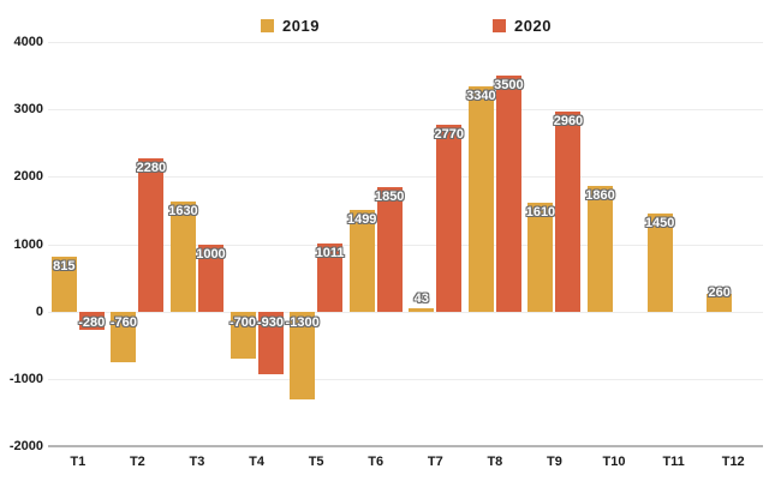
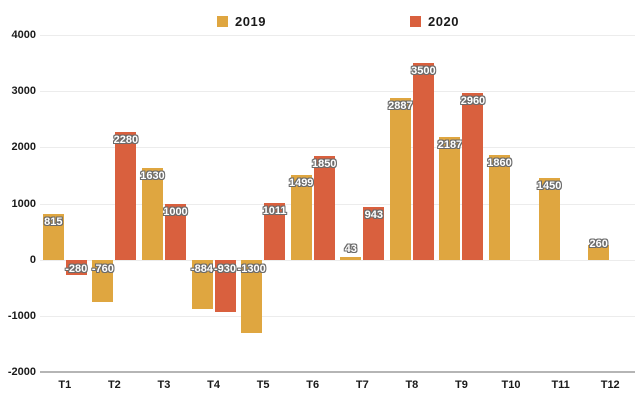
2019/T4: -700 -> -884
2020/T7: 2770 -> 943
2019/T8: 3340 -> 2887
2019/T9: 1610 -> 2187
